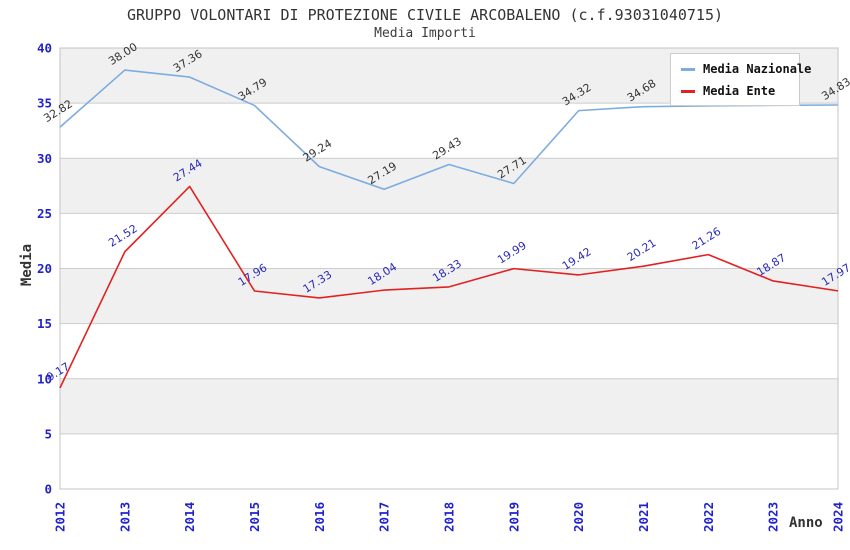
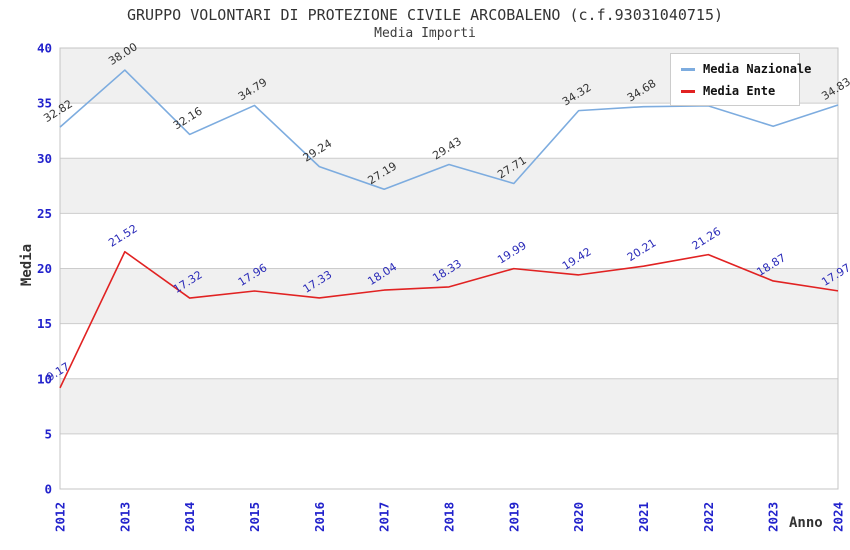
Media Nazionale/2014: 37.36 -> 32.16
Media Ente/2014: 27.44 -> 17.32
Media Nazionale/2023: 34.8 -> 32.9
